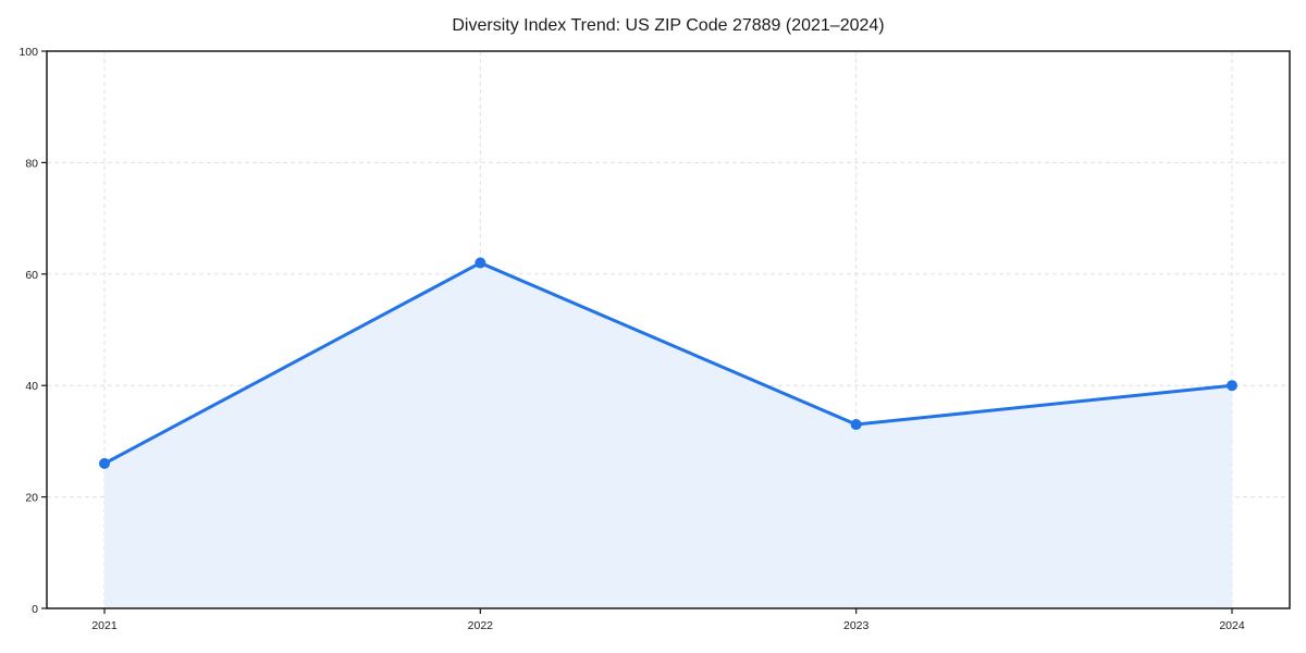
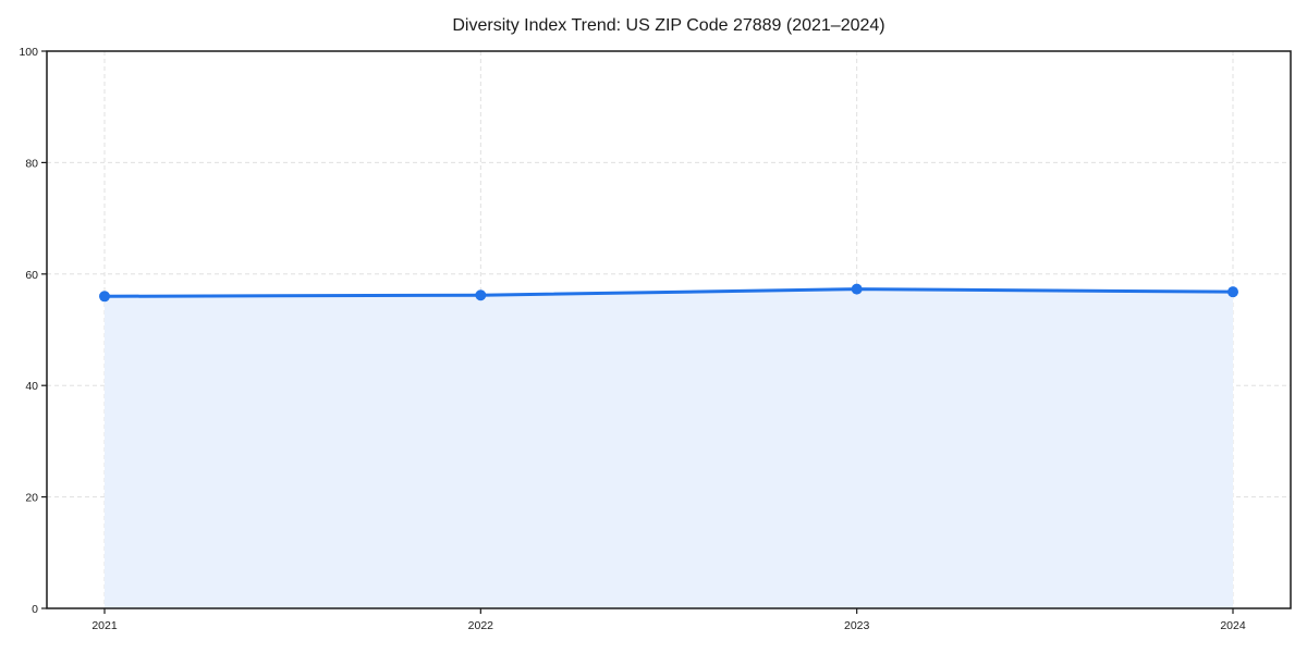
2021: 26 -> 56
2022: 62 -> 56
2023: 33 -> 57
2024: 40 -> 57
